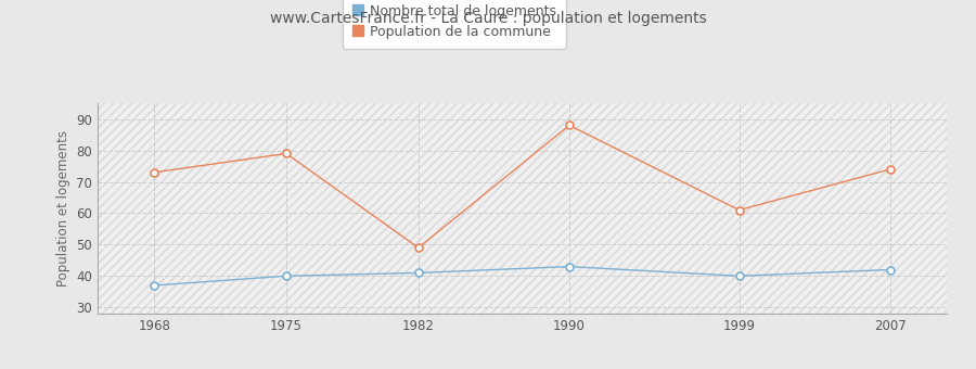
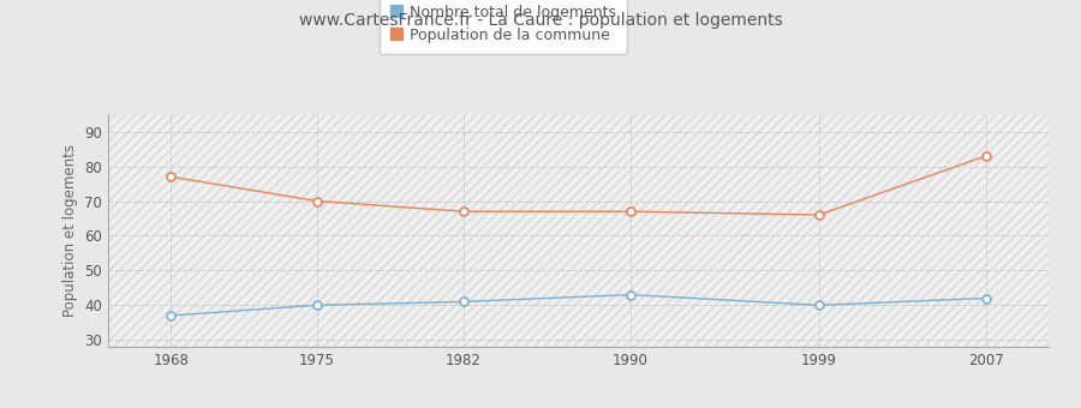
Population de la commune/1968: 73 -> 77
Population de la commune/1975: 79 -> 70
Population de la commune/1982: 49 -> 67
Population de la commune/1990: 88 -> 67
Population de la commune/1999: 61 -> 66
Population de la commune/2007: 74 -> 83
